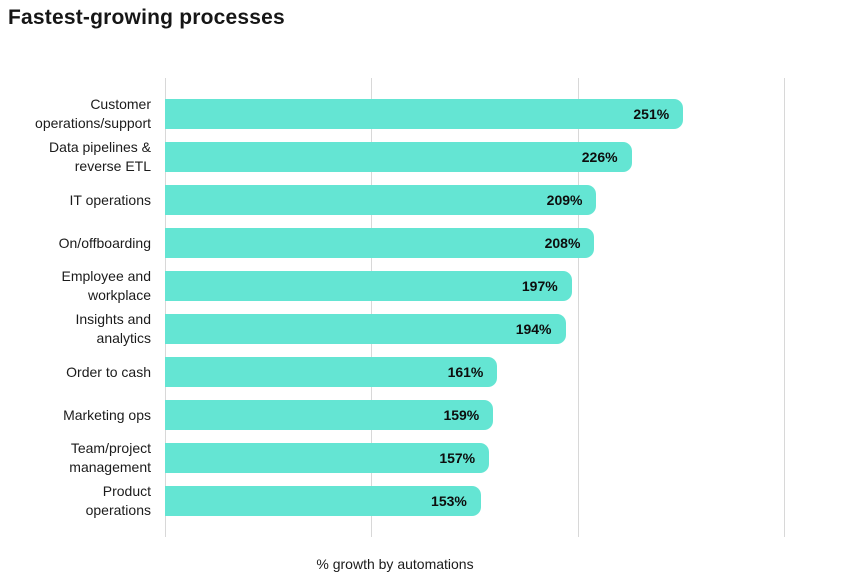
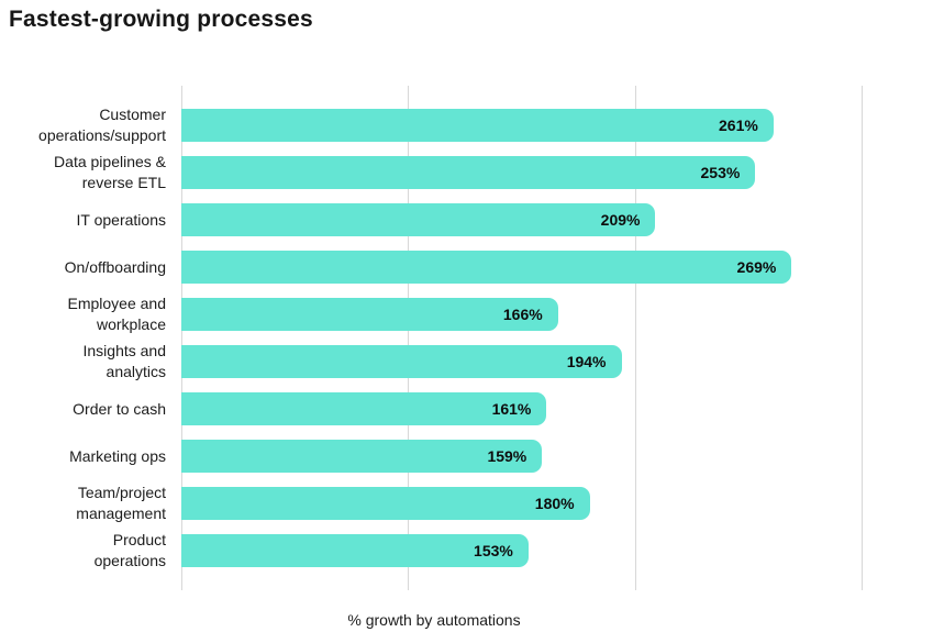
Customer operations/support: 251% -> 261%
Data pipelines & reverse ETL: 226% -> 253%
On/offboarding: 208% -> 269%
Employee and workplace: 197% -> 166%
Team/project management: 157% -> 180%
